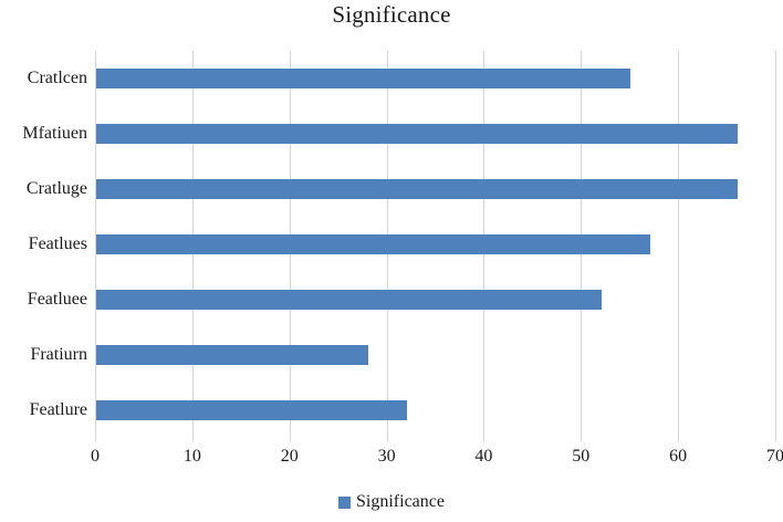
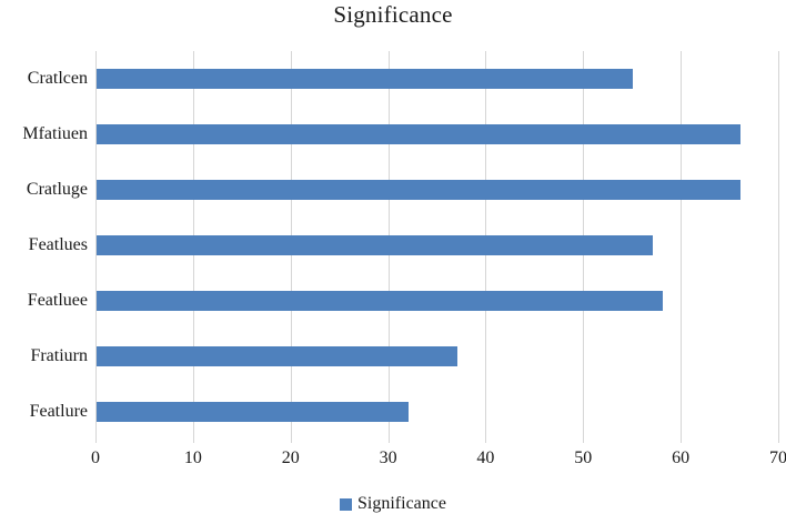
Featluee: 52 -> 58
Fratiurn: 28 -> 37
